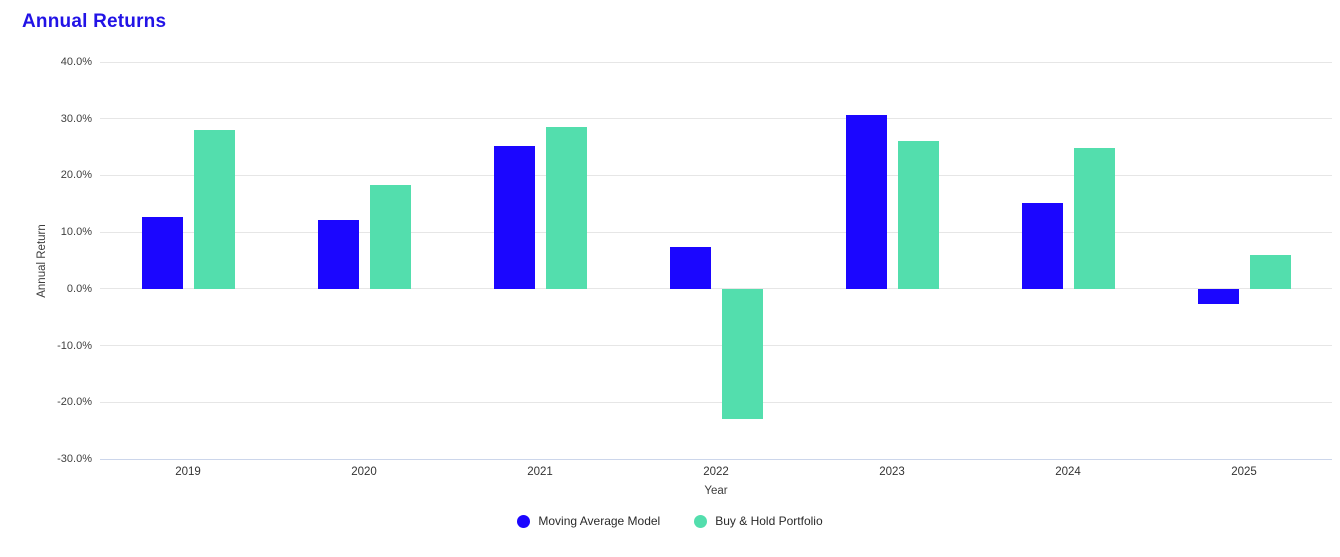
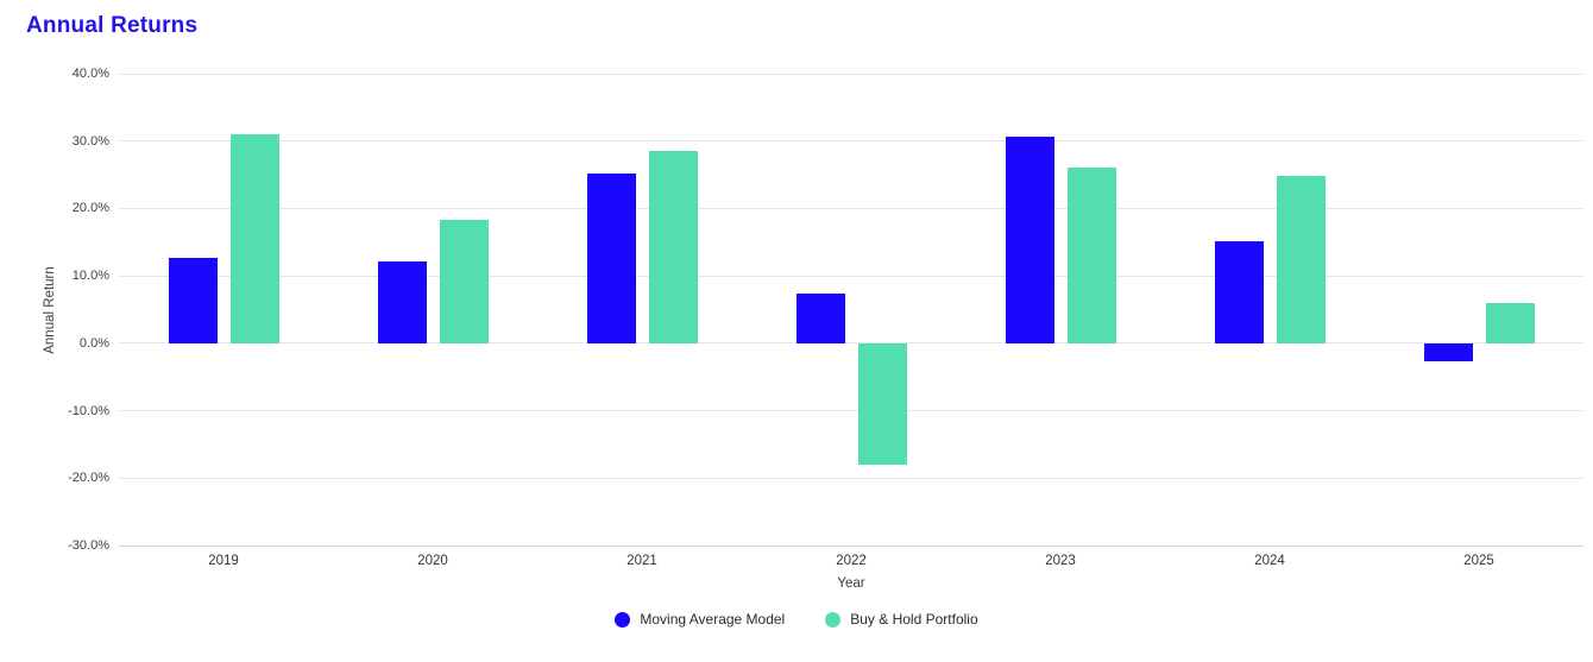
Buy & Hold Portfolio/2019: 28% -> 31%
Buy & Hold Portfolio/2022: -23% -> -18%
